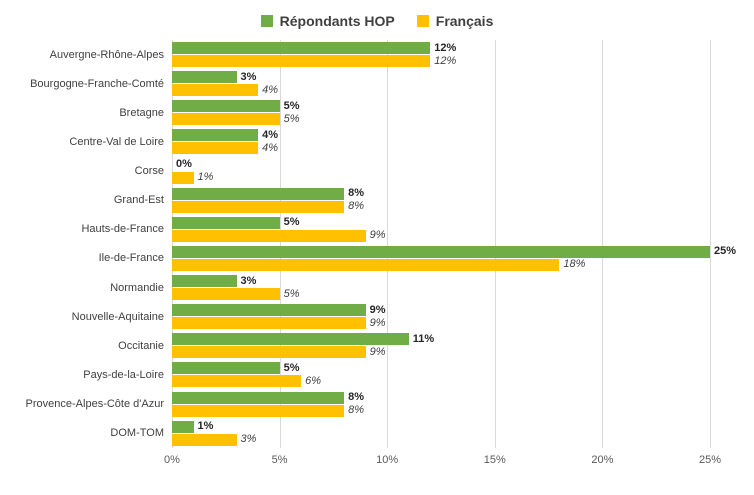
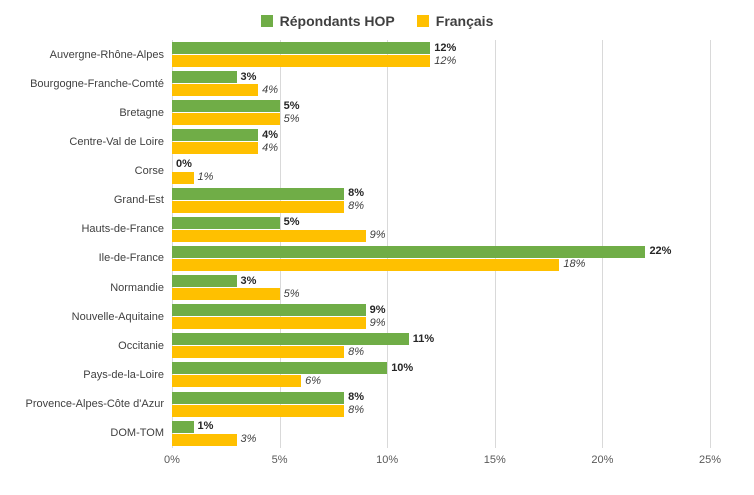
Répondants HOP/Ile-de-France: 25% -> 22%
Français/Occitanie: 9% -> 8%
Répondants HOP/Pays-de-la-Loire: 5% -> 10%
